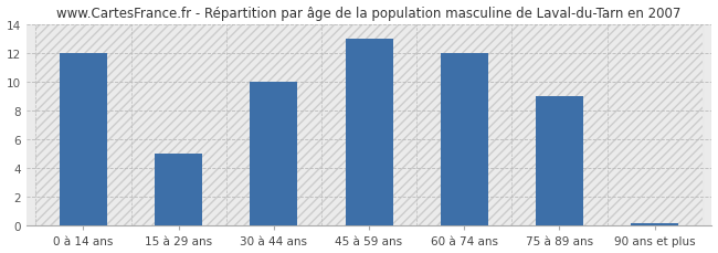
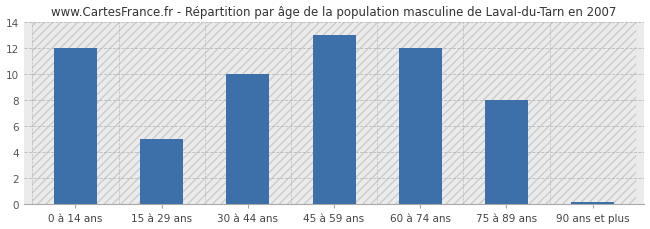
75 à 89 ans: 9.0 -> 8.0
